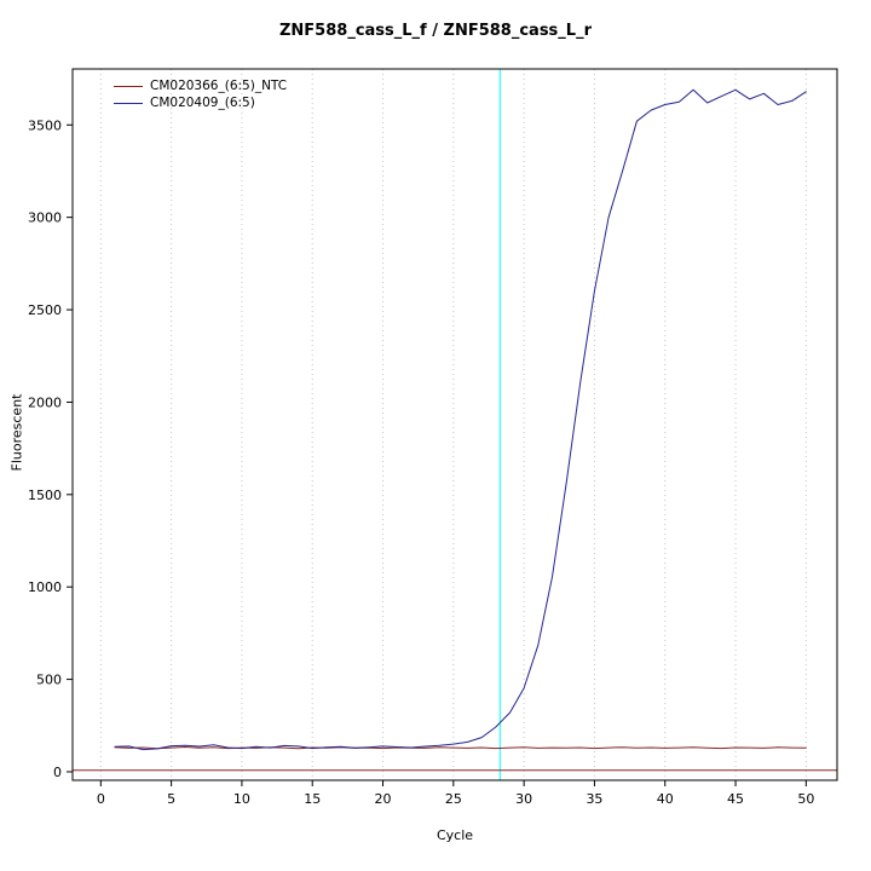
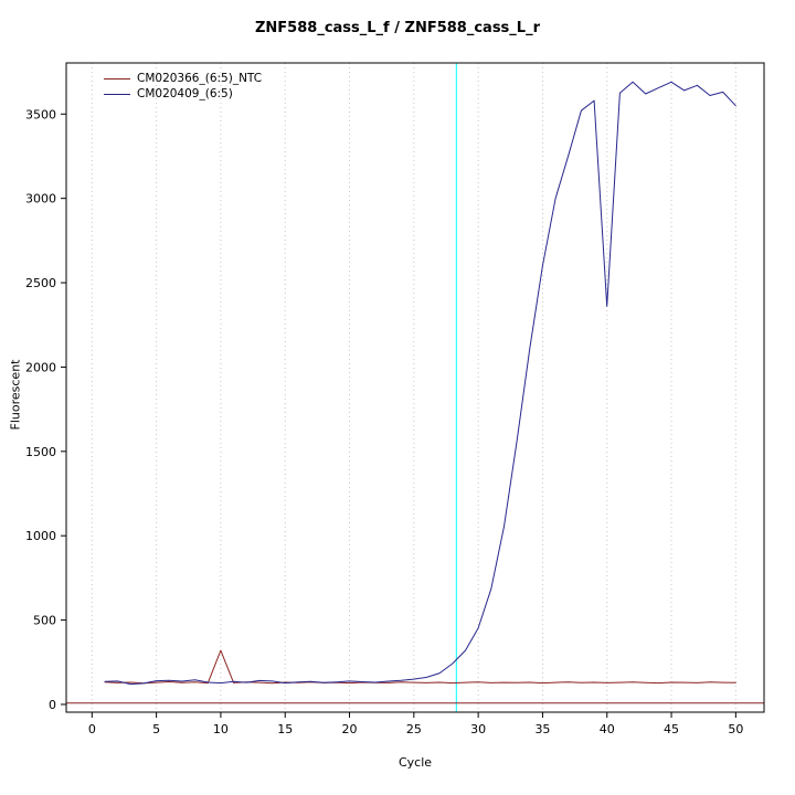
CM020366_(6:5)_NTC/10: 130 -> 320
CM020409_(6:5)/40: 3610 -> 2360
CM020409_(6:5)/50: 3680 -> 3550
